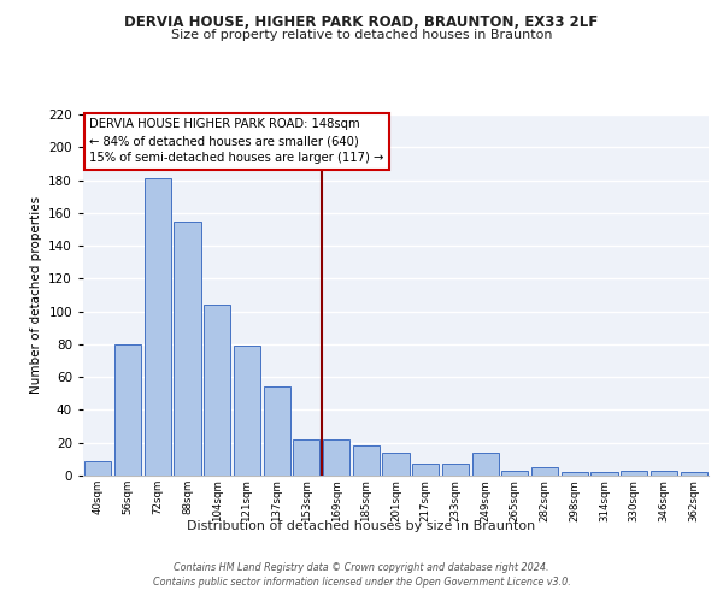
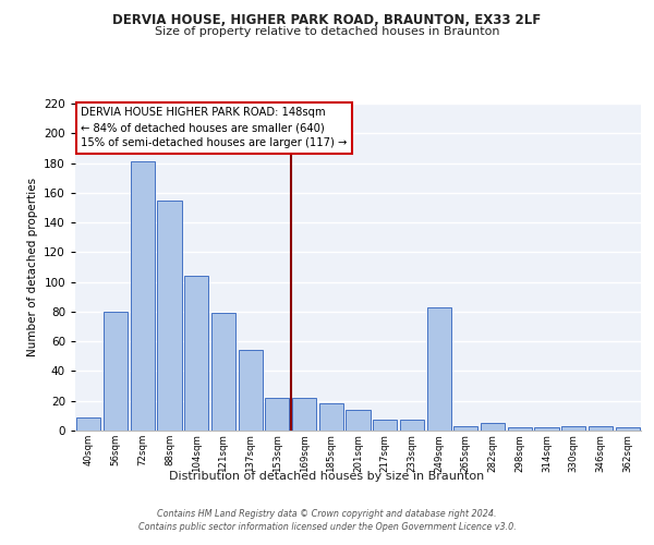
249sqm: 14 -> 83
